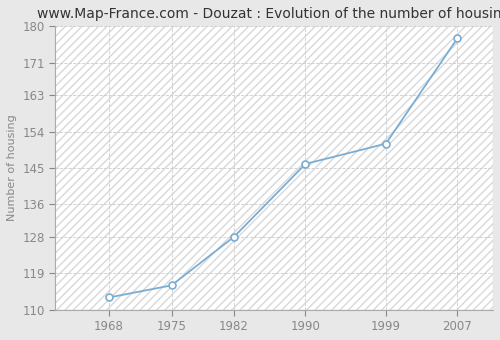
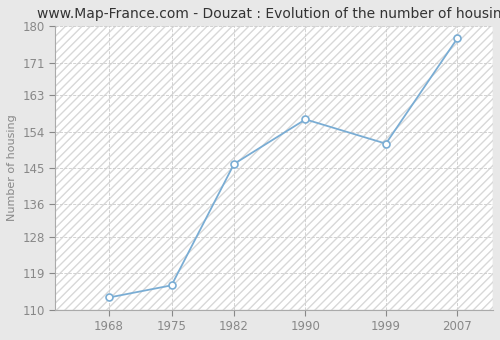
1982: 128 -> 146
1990: 146 -> 157
